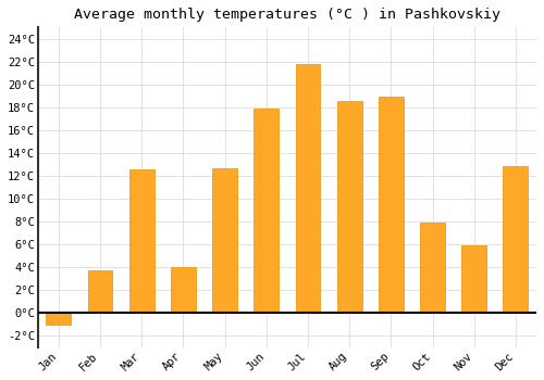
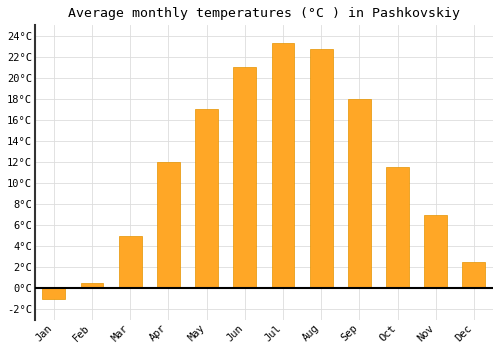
Feb: 3.7°C -> 0.5°C
Mar: 12.6°C -> 5.0°C
Apr: 4.0°C -> 12.0°C
May: 12.7°C -> 17.0°C
Jun: 17.9°C -> 21.0°C
Jul: 21.8°C -> 23.3°C
Aug: 18.6°C -> 22.7°C
Sep: 18.9°C -> 18.0°C
Oct: 7.9°C -> 11.5°C
Nov: 5.9°C -> 7.0°C
Dec: 12.9°C -> 2.5°C
